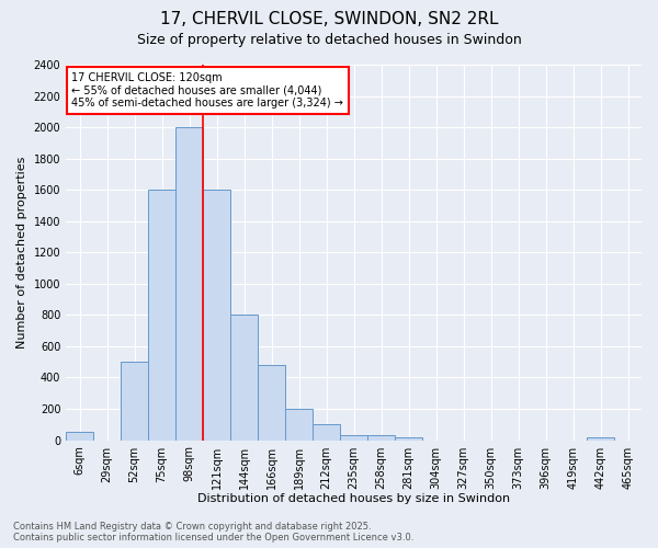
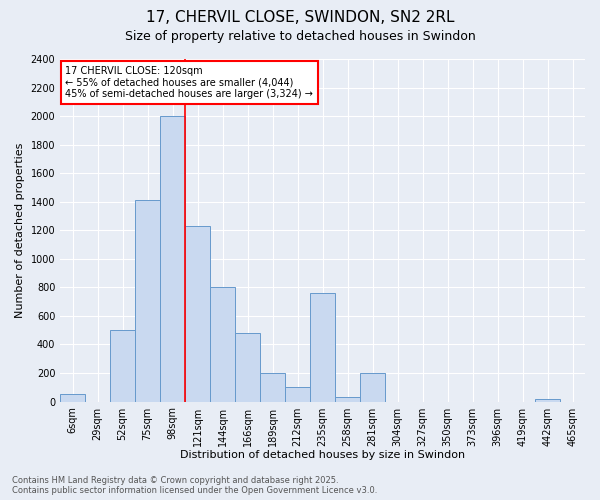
75sqm: 1600 -> 1410
121sqm: 1600 -> 1230
235sqm: 40 -> 760
281sqm: 20 -> 200
